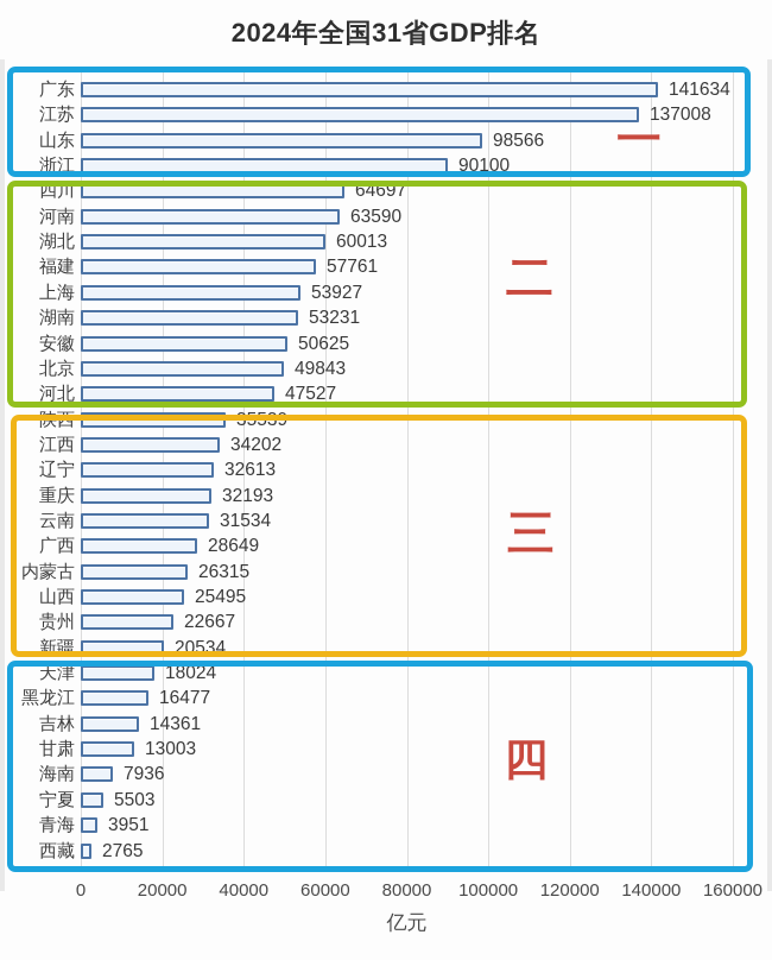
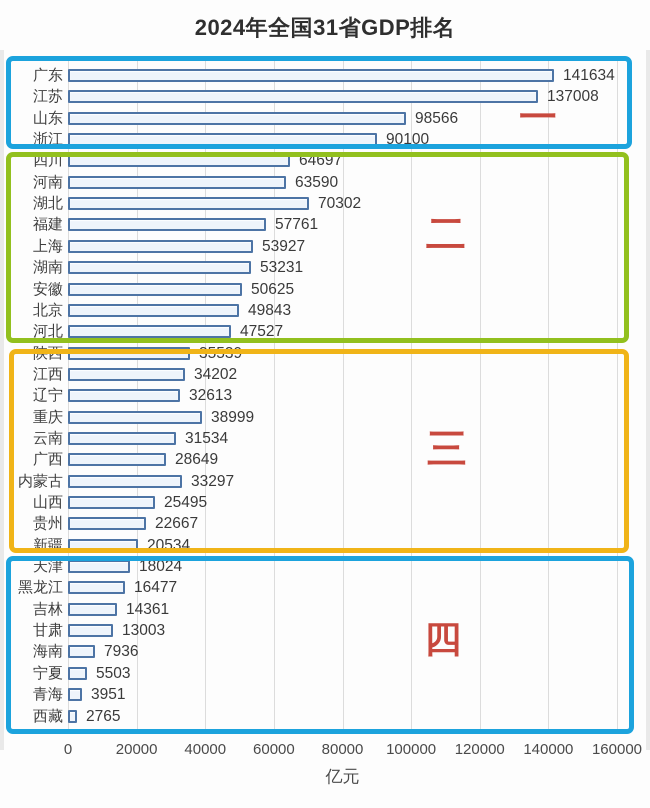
湖北: 60013 -> 70302
重庆: 32193 -> 38999
内蒙古: 26315 -> 33297
